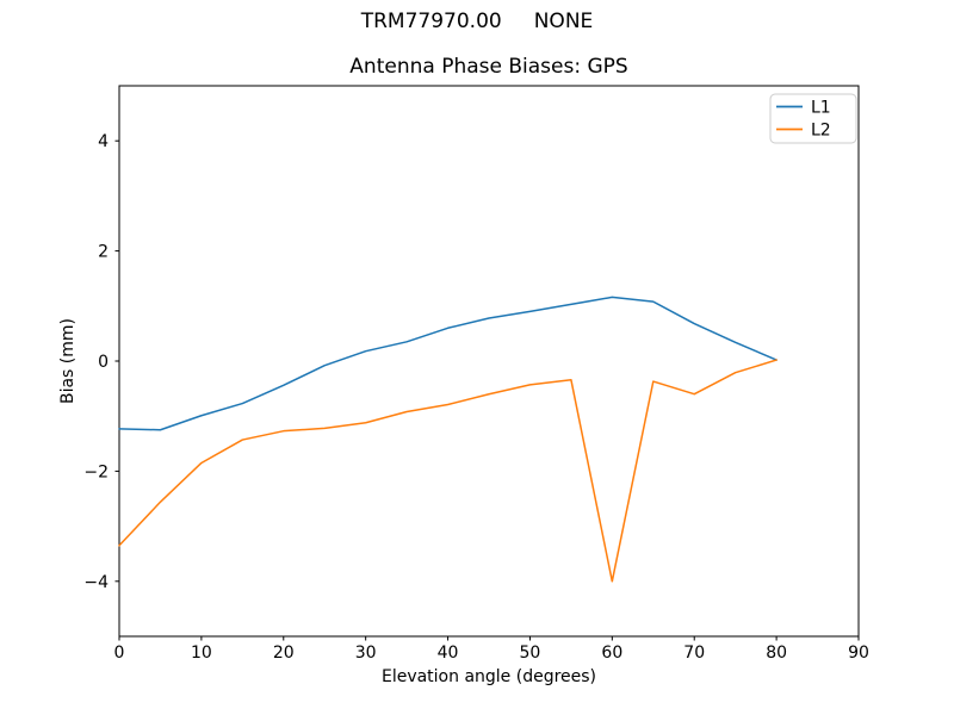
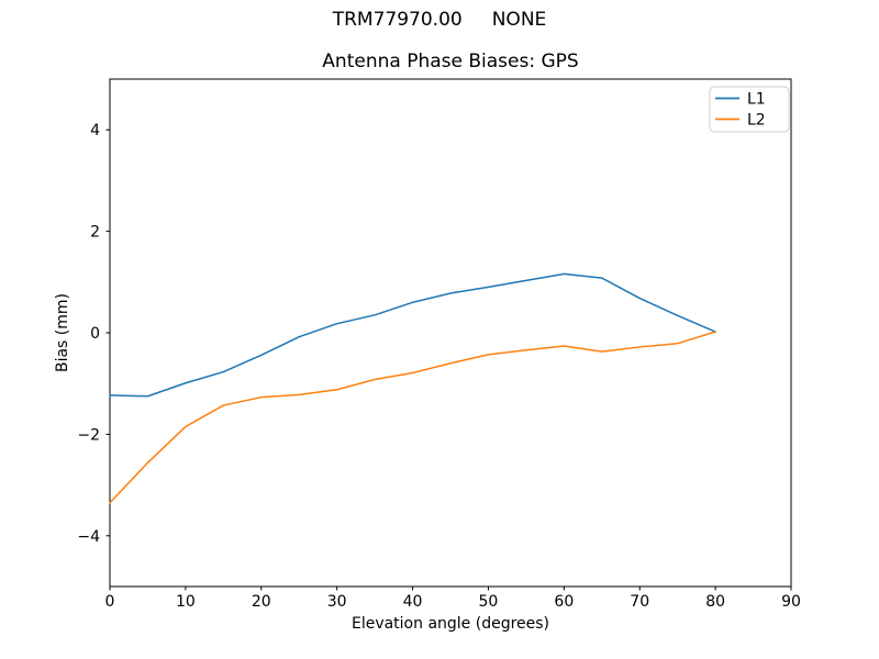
L2/60: -4.0 -> -0.3
L2/70: -0.6 -> -0.3
